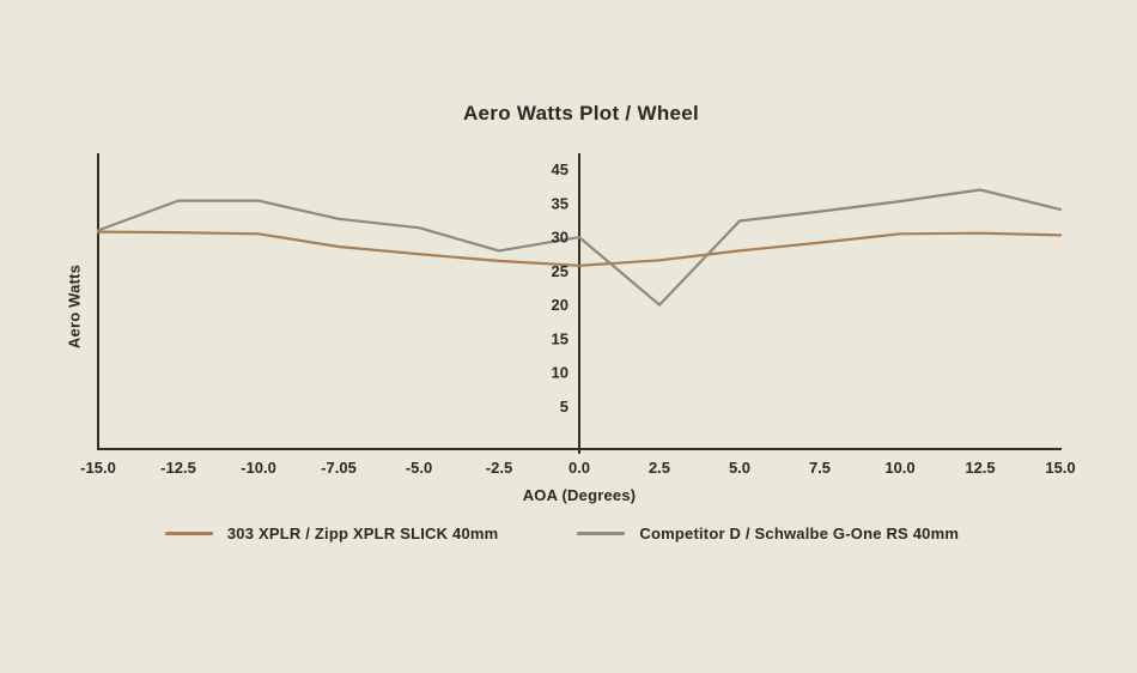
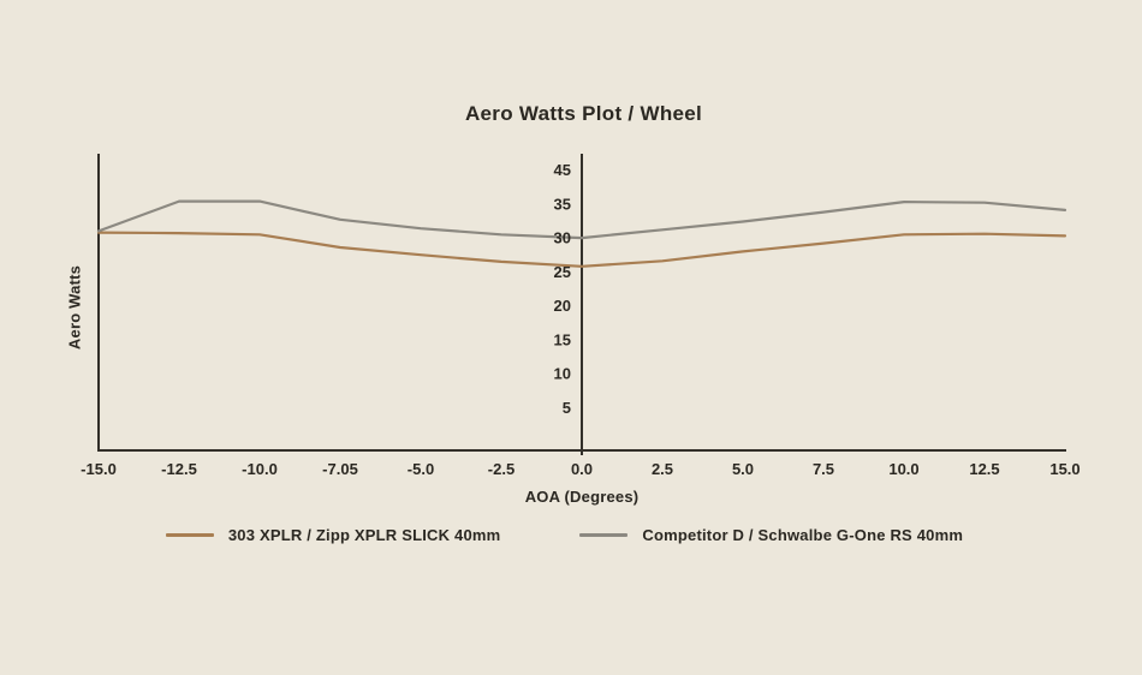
Competitor D / Schwalbe G-One RS 40mm/-2.5: 28 -> 30
Competitor D / Schwalbe G-One RS 40mm/2.5: 20 -> 31
Competitor D / Schwalbe G-One RS 40mm/12.5: 37 -> 35
